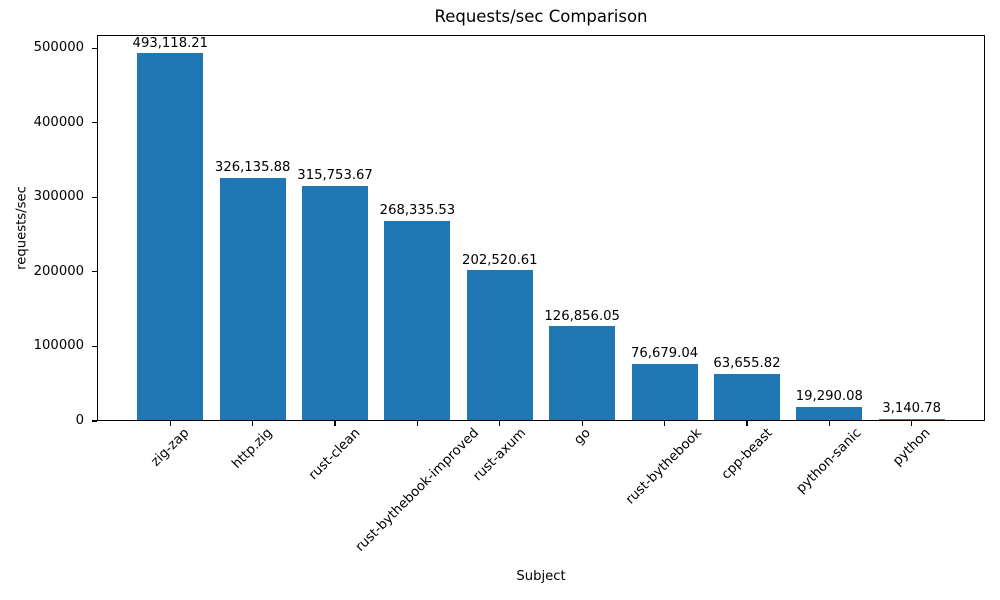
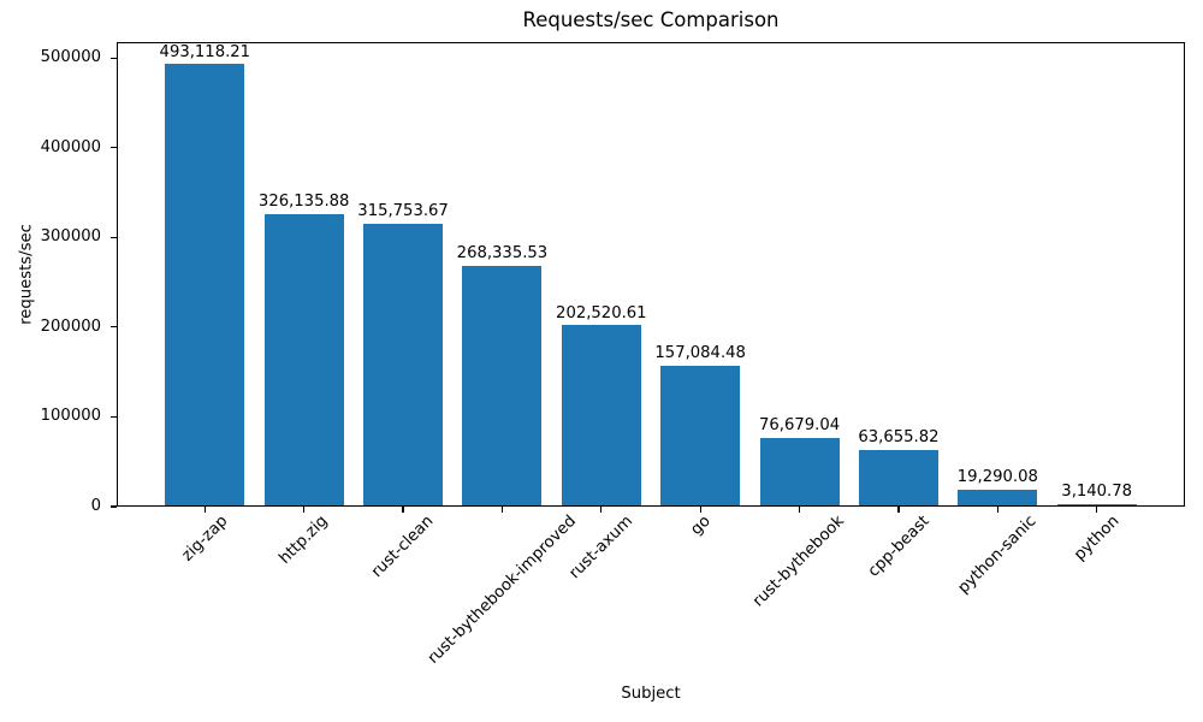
go: 126,856.05 -> 157,084.48
